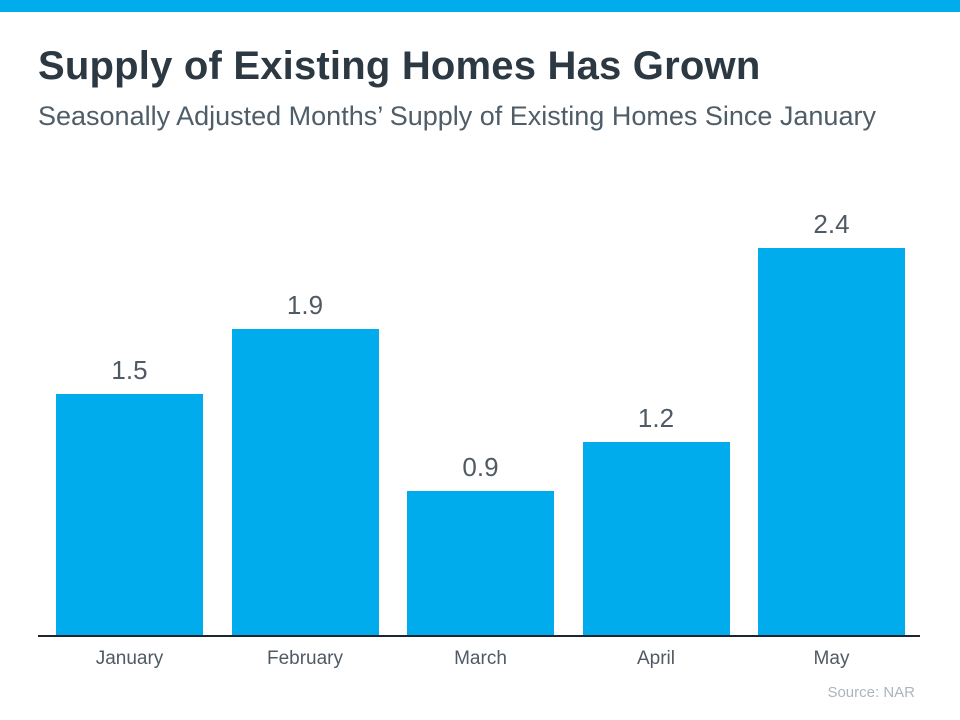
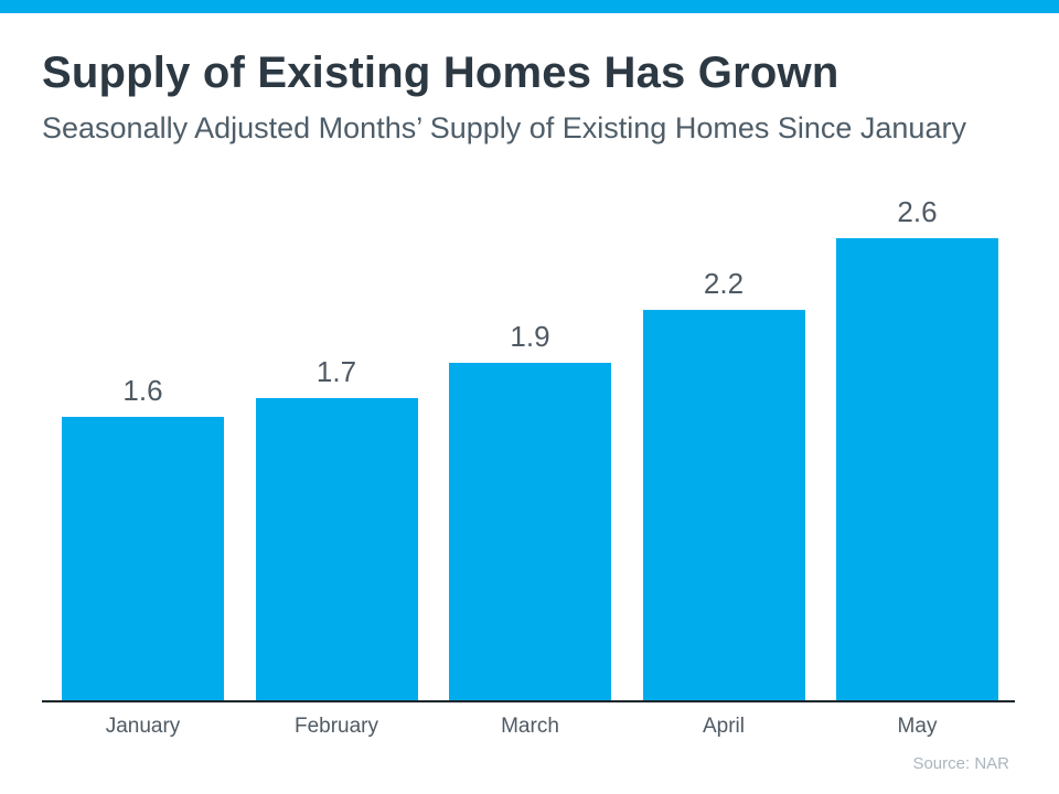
January: 1.5 -> 1.6
February: 1.9 -> 1.7
March: 0.9 -> 1.9
April: 1.2 -> 2.2
May: 2.4 -> 2.6
